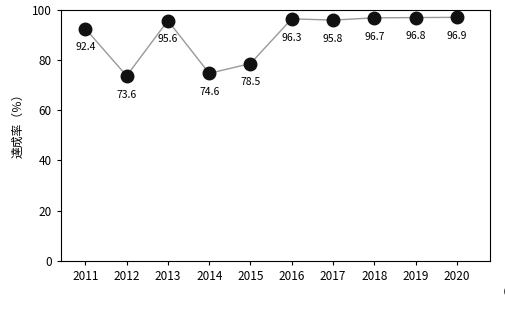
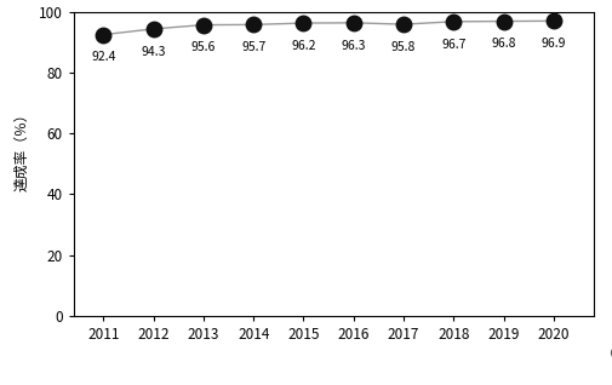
2012: 73.6 -> 94.3
2014: 74.6 -> 95.7
2015: 78.5 -> 96.2
